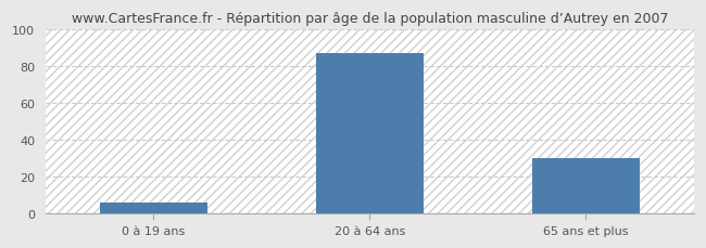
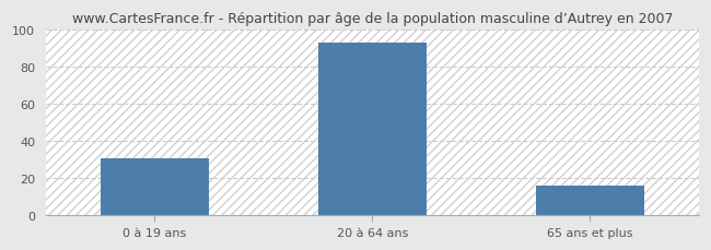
0 à 19 ans: 6 -> 31
20 à 64 ans: 87 -> 93
65 ans et plus: 30 -> 16
